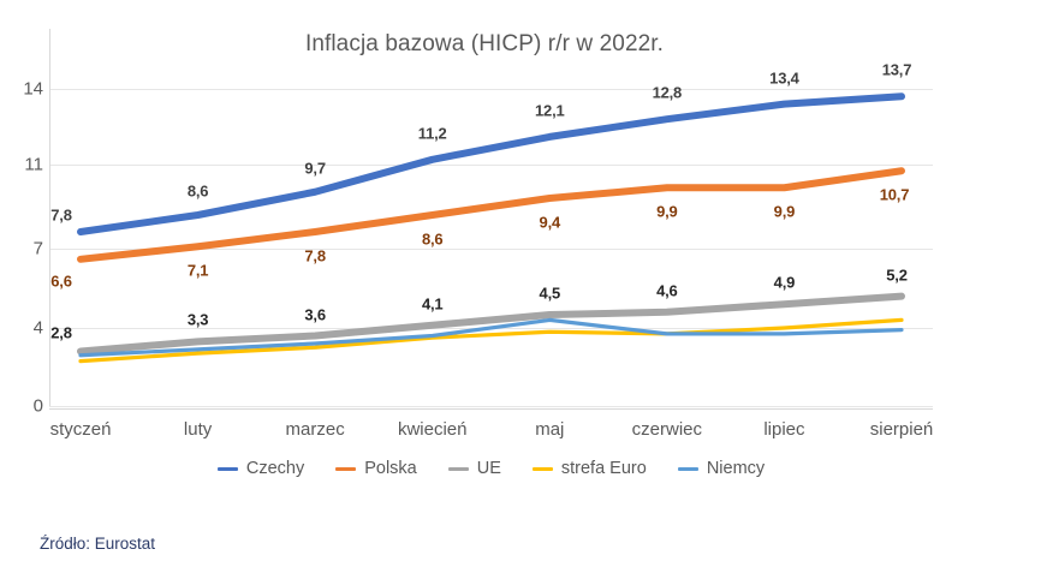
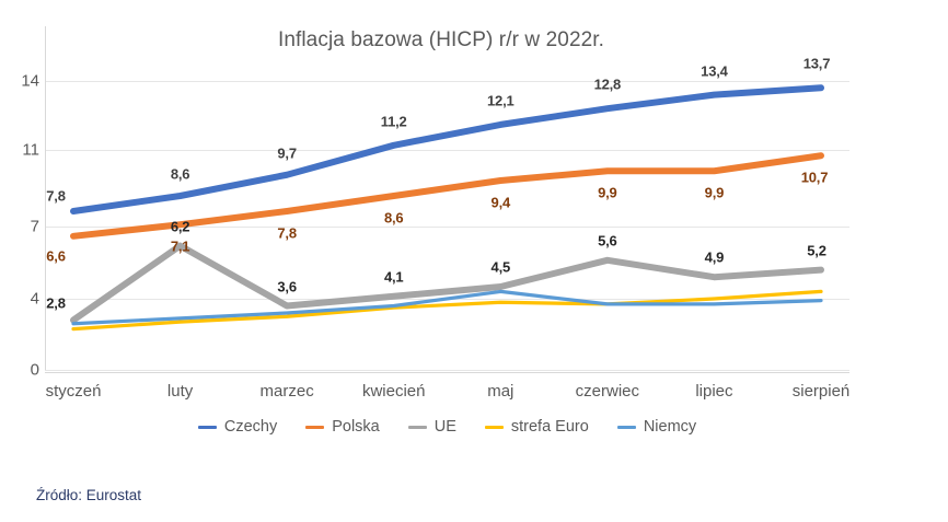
UE/luty: 3,3 -> 6,2
UE/czerwiec: 4,6 -> 5,6
